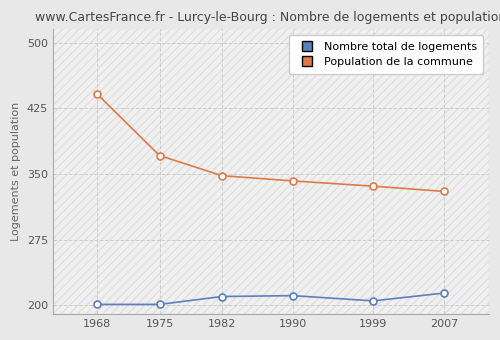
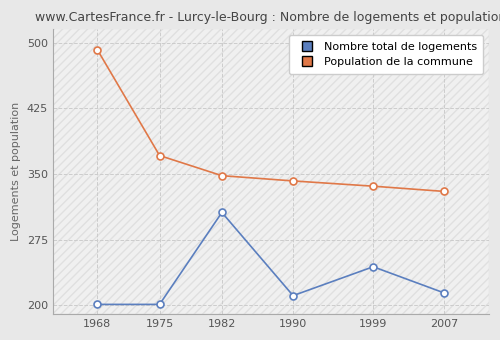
Population de la commune/1968: 441 -> 492
Nombre total de logements/1982: 210 -> 306
Nombre total de logements/1999: 205 -> 244
